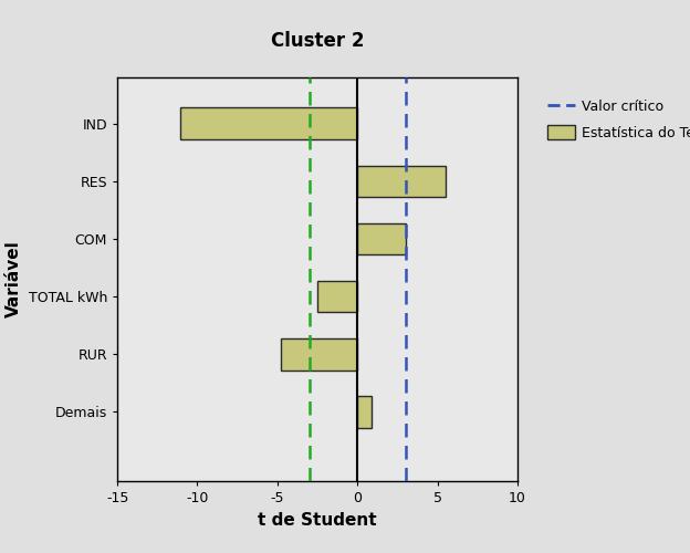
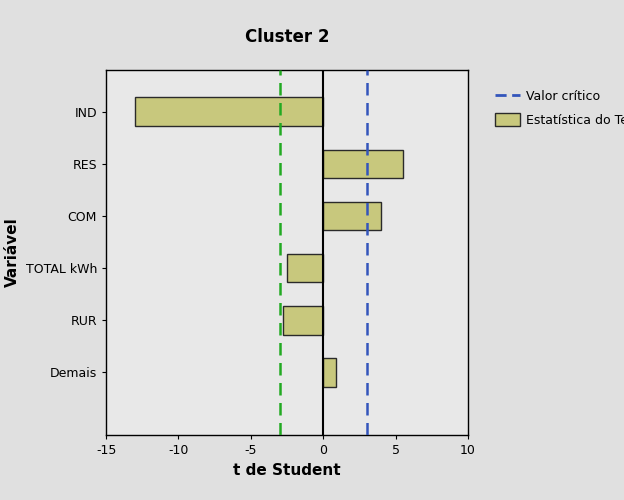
IND: -11.1 -> -13.0
COM: 3.0 -> 4.0
RUR: -4.8 -> -2.8
